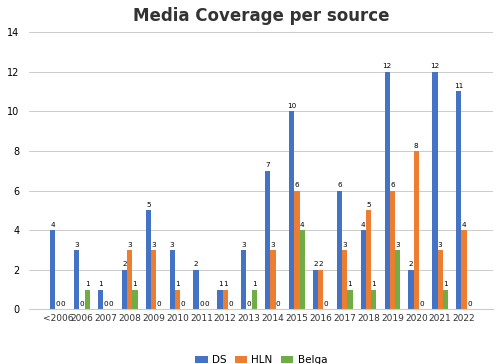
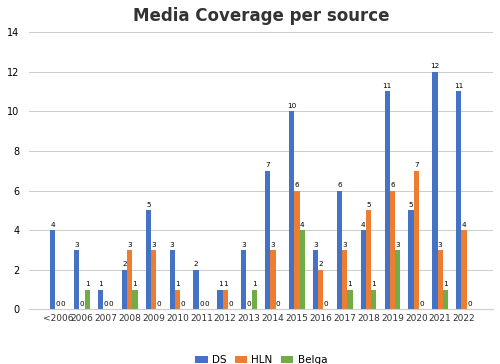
DS/2016: 2 -> 3
DS/2019: 12 -> 11
DS/2020: 2 -> 5
HLN/2020: 8 -> 7
